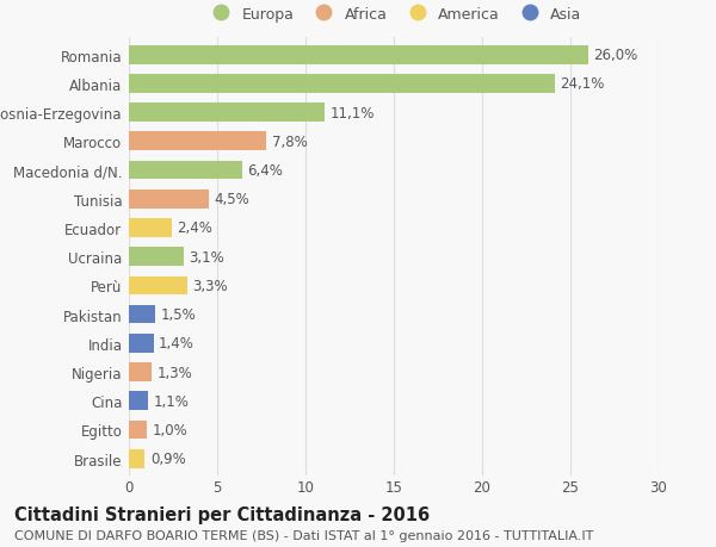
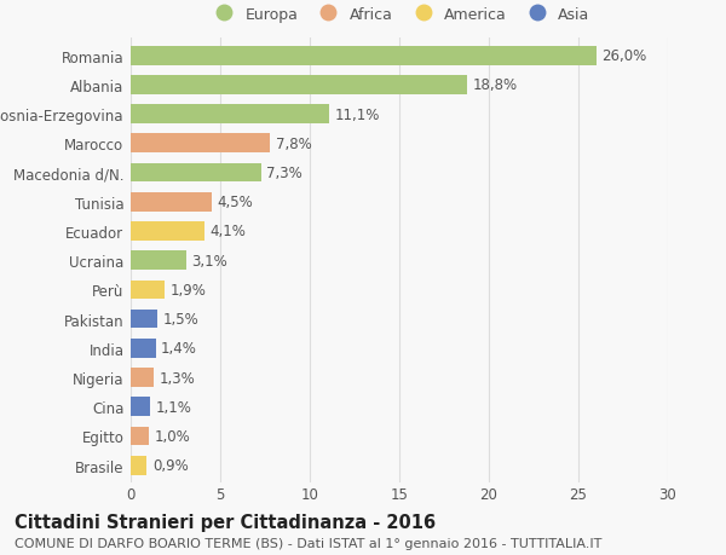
Albania: 24,1% -> 18,8%
Macedonia d/N.: 6,4% -> 7,3%
Ecuador: 2,4% -> 4,1%
Perù: 3,3% -> 1,9%
